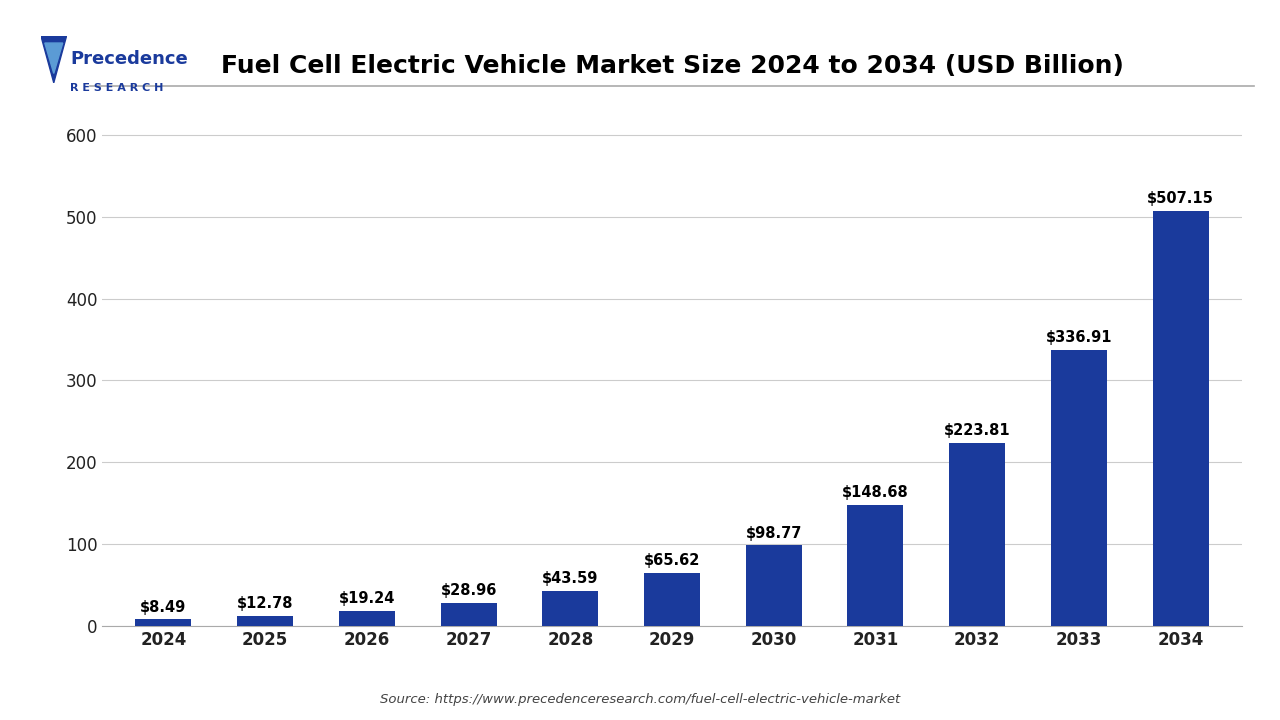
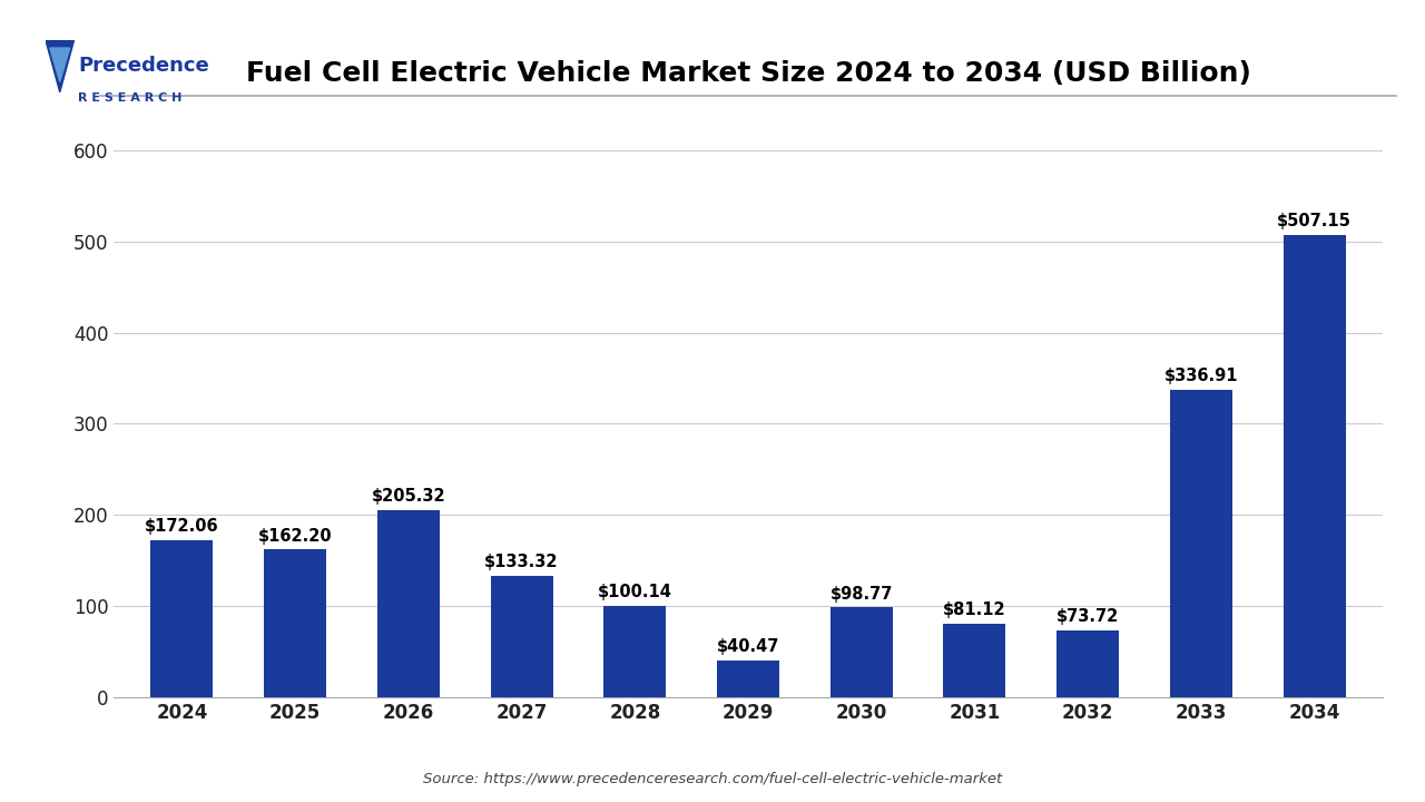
2024: $8.49 -> $172.06
2025: $12.78 -> $162.20
2026: $19.24 -> $205.32
2027: $28.96 -> $133.32
2028: $43.59 -> $100.14
2029: $65.62 -> $40.47
2031: $148.68 -> $81.12
2032: $223.81 -> $73.72
